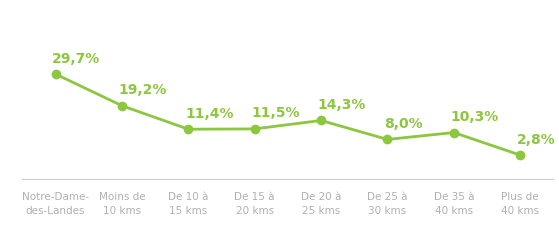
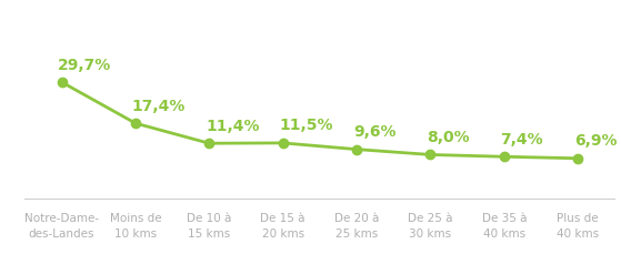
Moins de 10 kms: 19,2% -> 17,4%
De 20 à 25 kms: 14,3% -> 9,6%
De 35 à 40 kms: 10,3% -> 7,4%
Plus de 40 kms: 2,8% -> 6,9%
